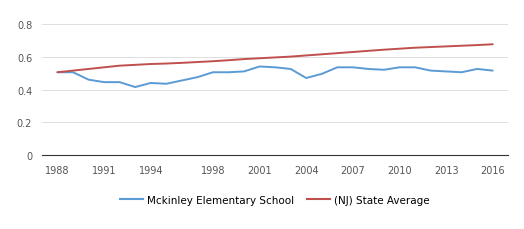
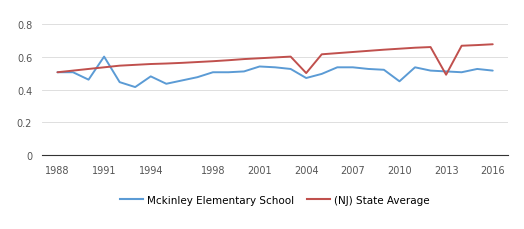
Mckinley Elementary School/1991: 0.45 -> 0.60
Mckinley Elementary School/1994: 0.44 -> 0.48
(NJ) State Average/2004: 0.61 -> 0.50
Mckinley Elementary School/2010: 0.54 -> 0.45
(NJ) State Average/2013: 0.66 -> 0.49
